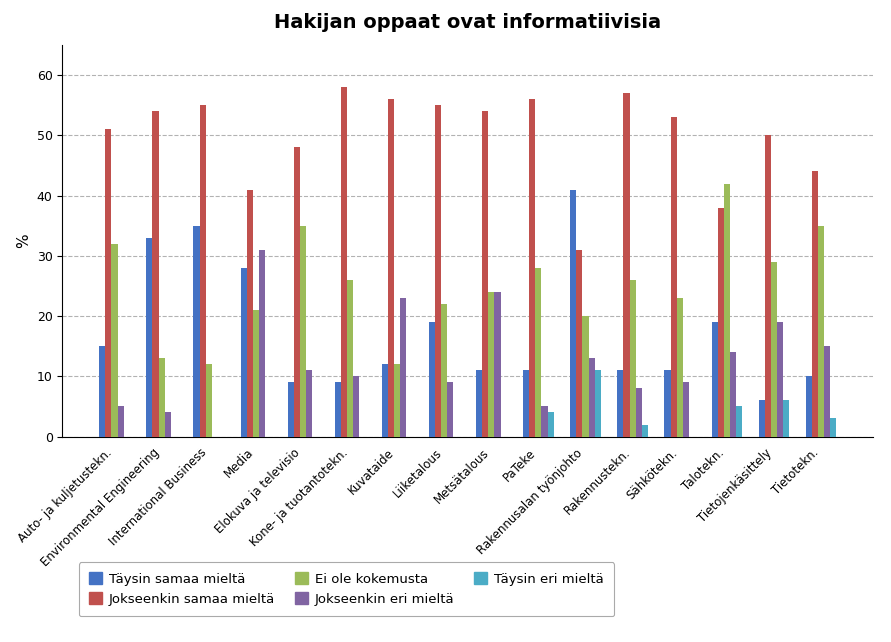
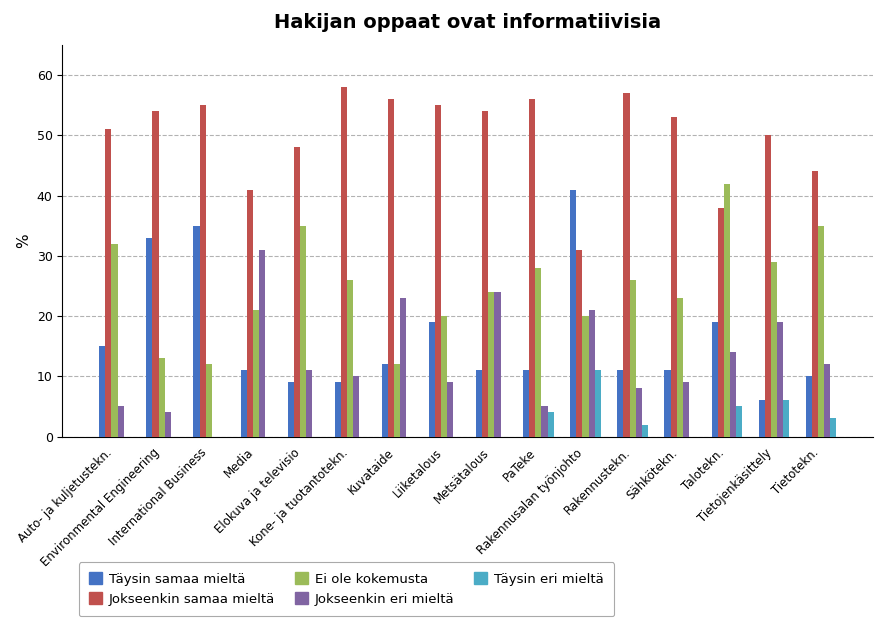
Täysin samaa mieltä/Media: 28 -> 11
Ei ole kokemusta/Liiketalous: 22 -> 20
Jokseenkin eri mieltä/Rakennusalan työnjohto: 13 -> 21
Jokseenkin eri mieltä/Tietotekn.: 15 -> 12
